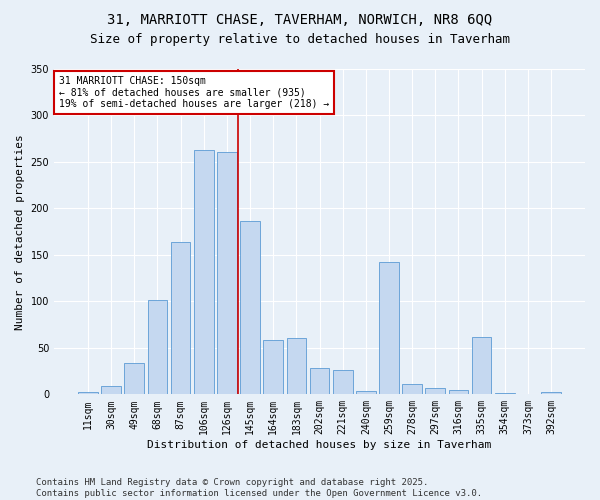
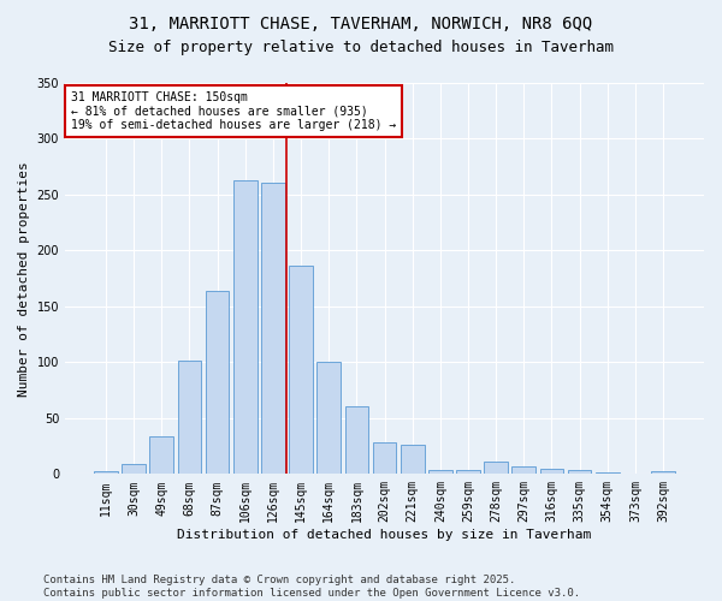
164sqm: 58 -> 100
259sqm: 142 -> 4
335sqm: 62 -> 4
